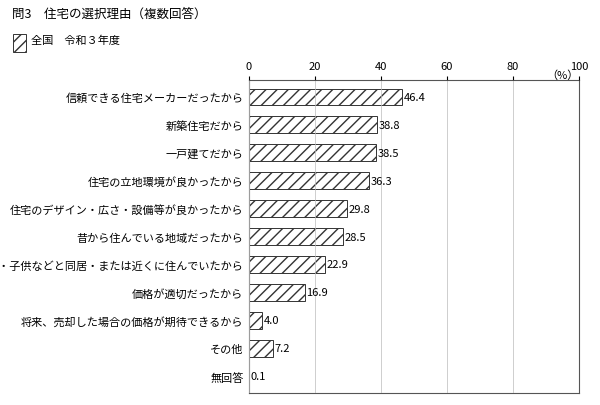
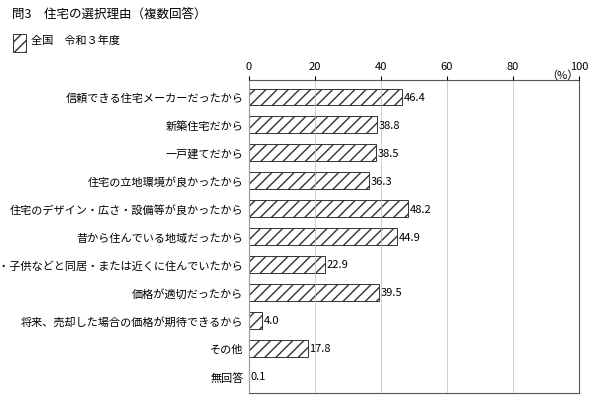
住宅のデザイン・広さ・設備等が良かったから: 29.8 -> 48.2
昔から住んでいる地域だったから: 28.5 -> 44.9
価格が適切だったから: 16.9 -> 39.5
その他: 7.2 -> 17.8
